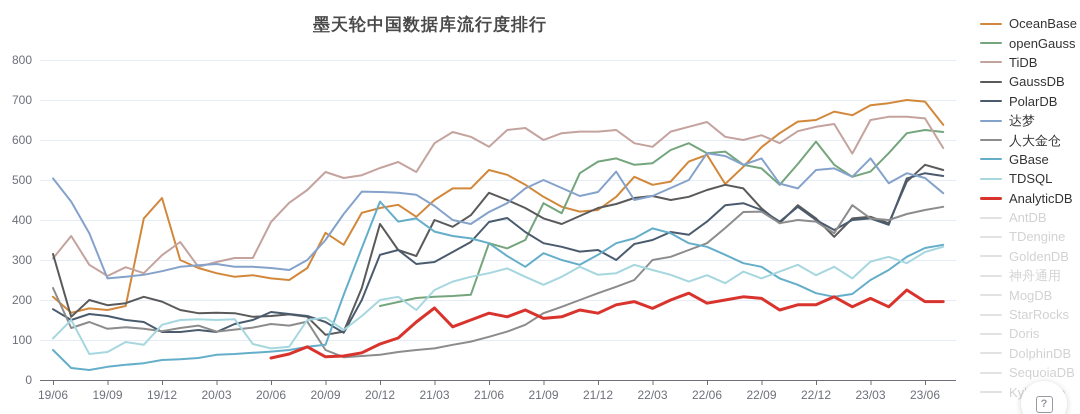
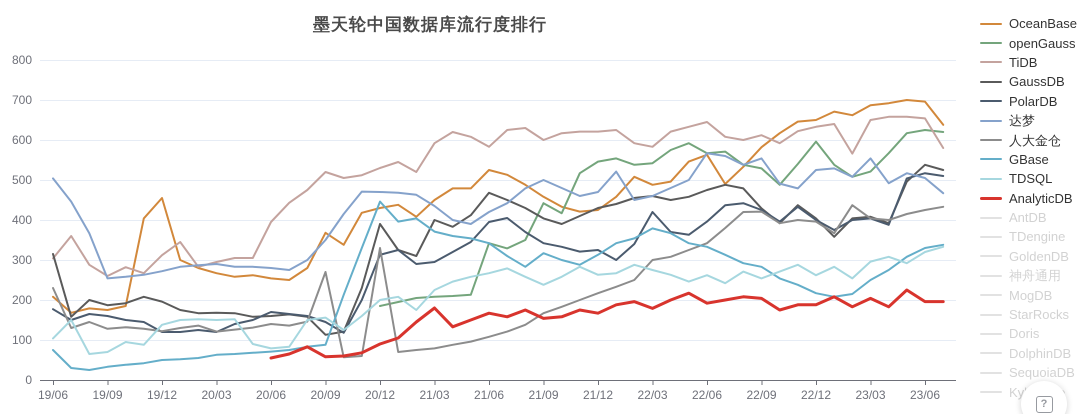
人大金仓/20/09: 80 -> 270
人大金仓/20/12: 60 -> 330
PolarDB/22/03: 350 -> 420
